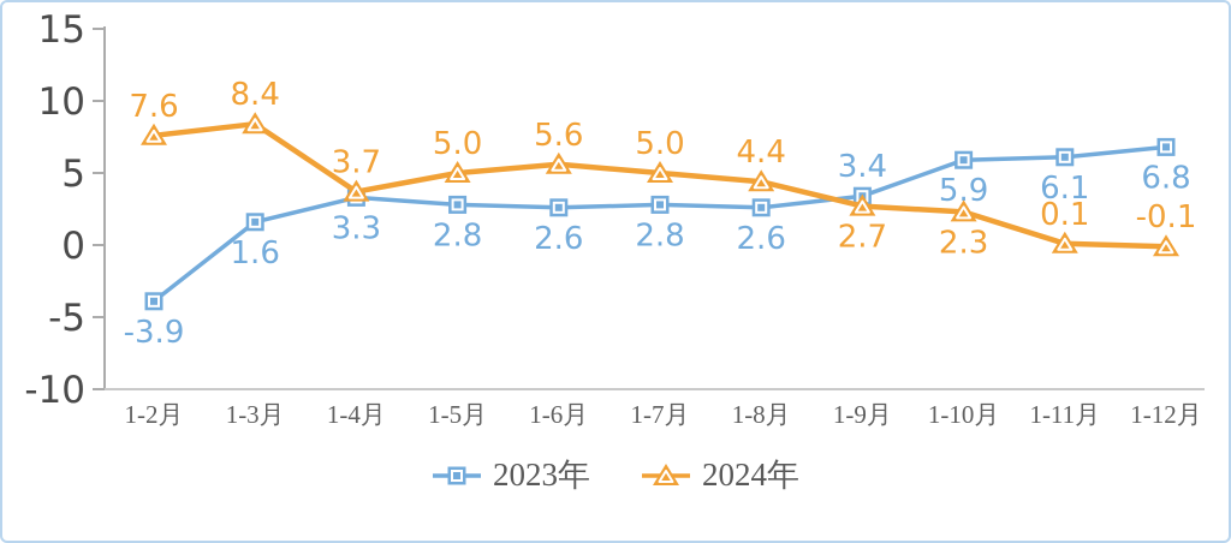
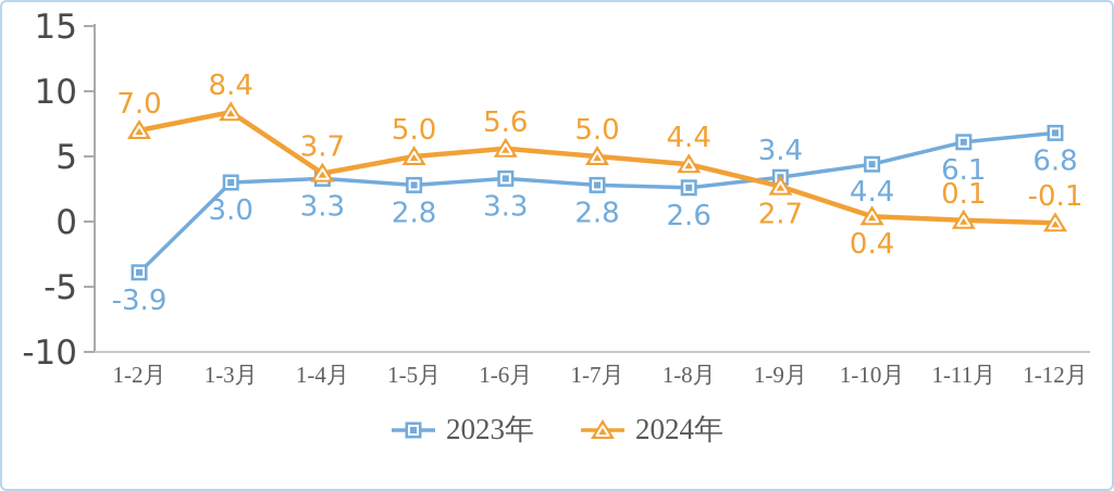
2024年/1-2月: 7.6 -> 7.0
2023年/1-3月: 1.6 -> 3.0
2023年/1-6月: 2.6 -> 3.3
2023年/1-10月: 5.9 -> 4.4
2024年/1-10月: 2.3 -> 0.4
